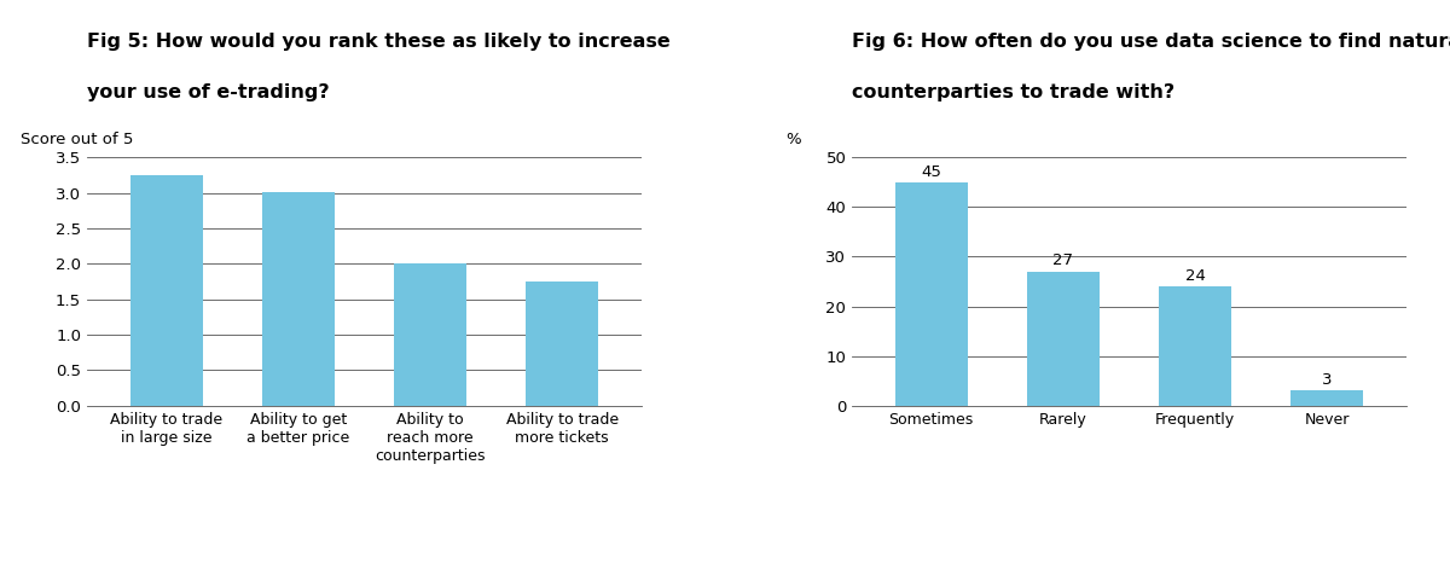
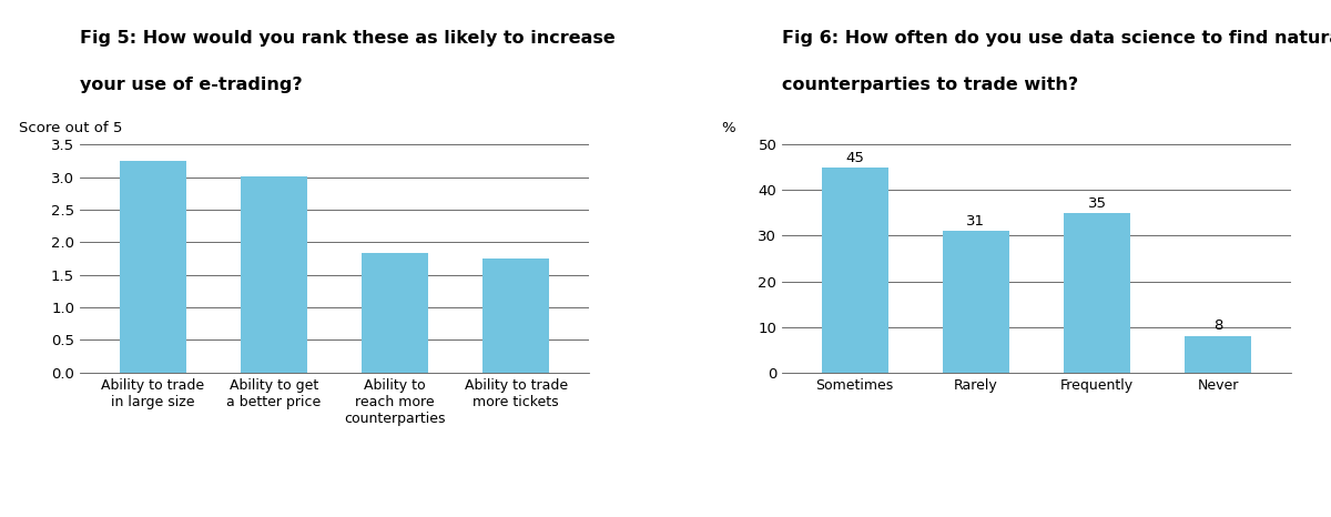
Ability to reach more counterparties: 2.00 -> 1.84
Rarely: 27 -> 31
Frequently: 24 -> 35
Never: 3 -> 8
